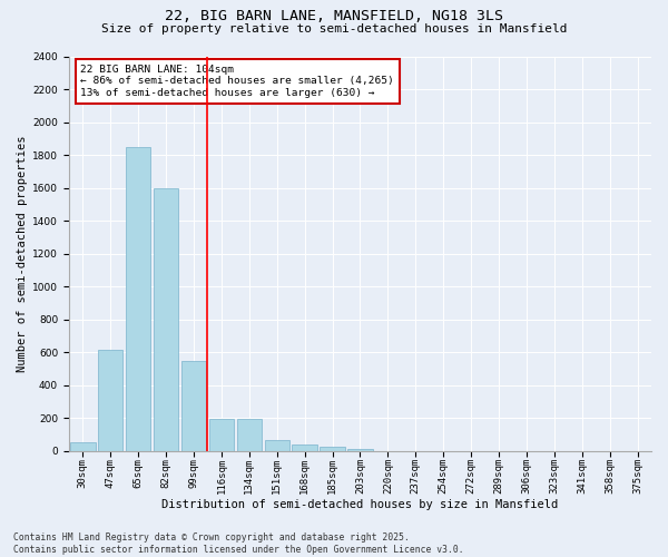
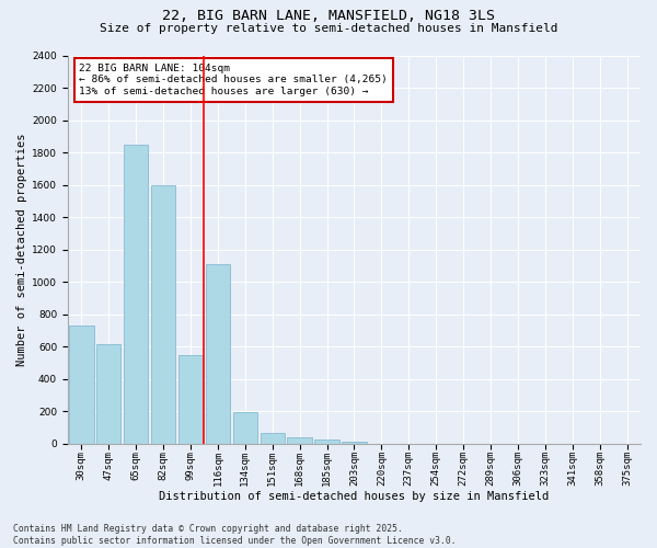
30sqm: 50 -> 730
116sqm: 200 -> 1110
